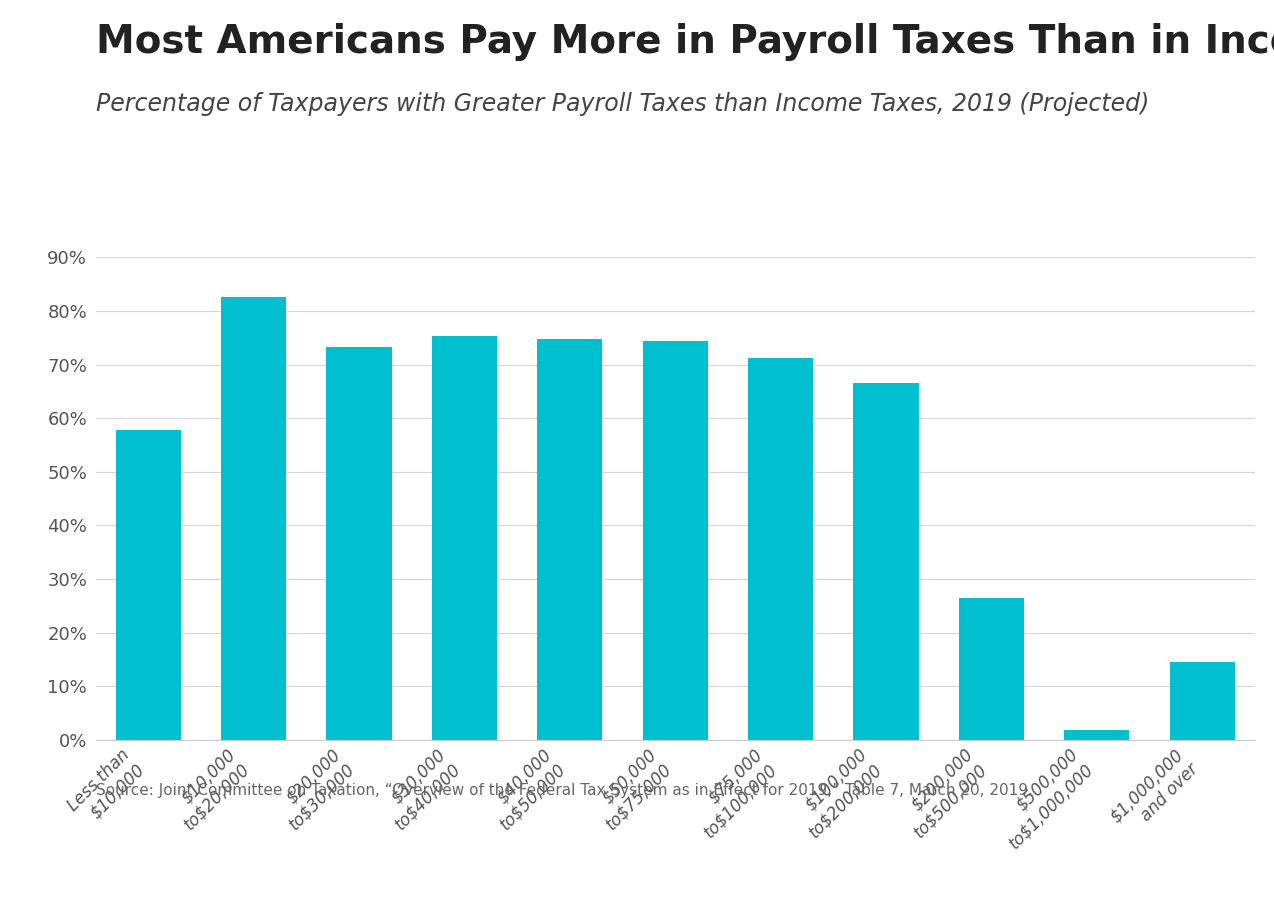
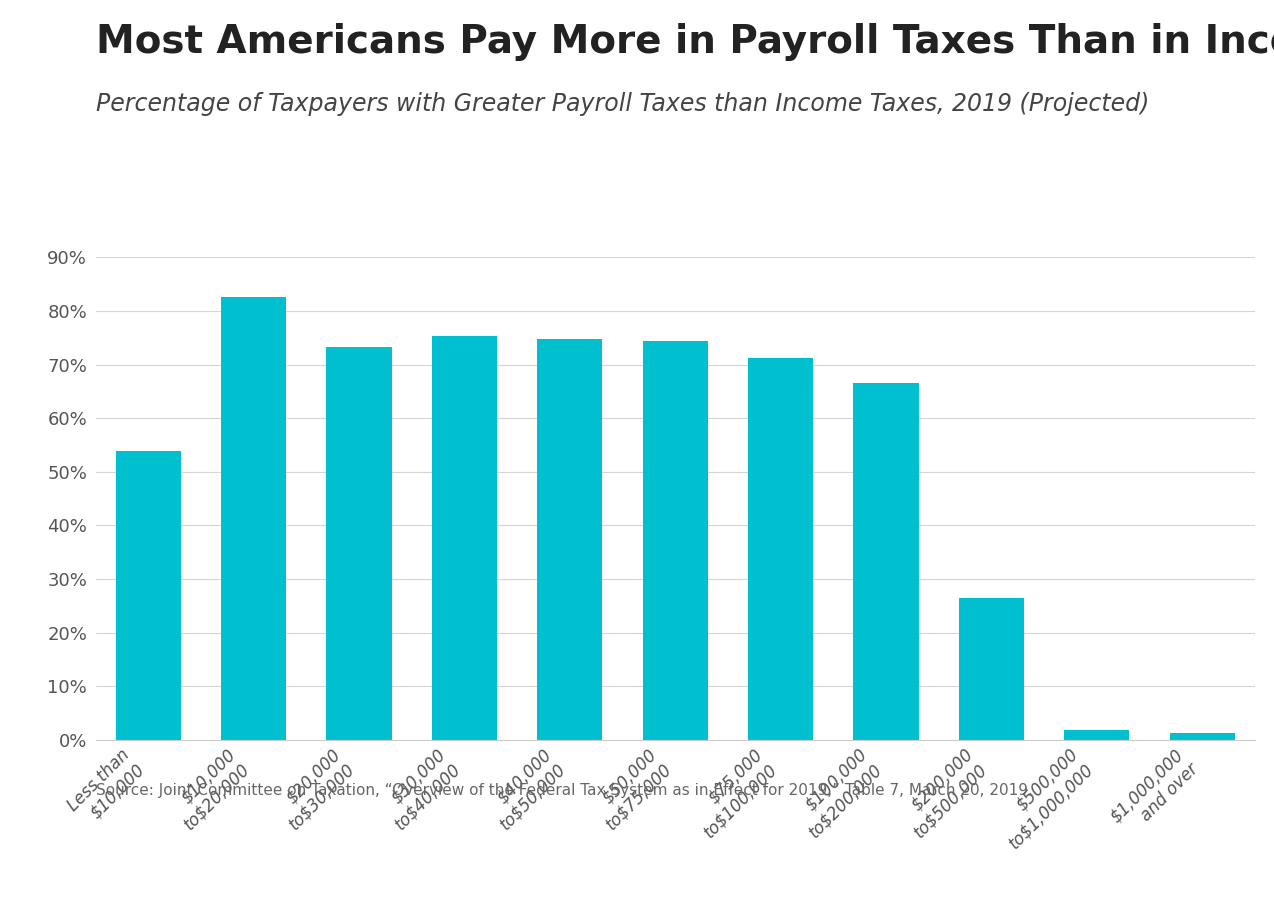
Less than $10,000: 57.8% -> 53.8%
$1,000,000 and over: 14.6% -> 1.3%
